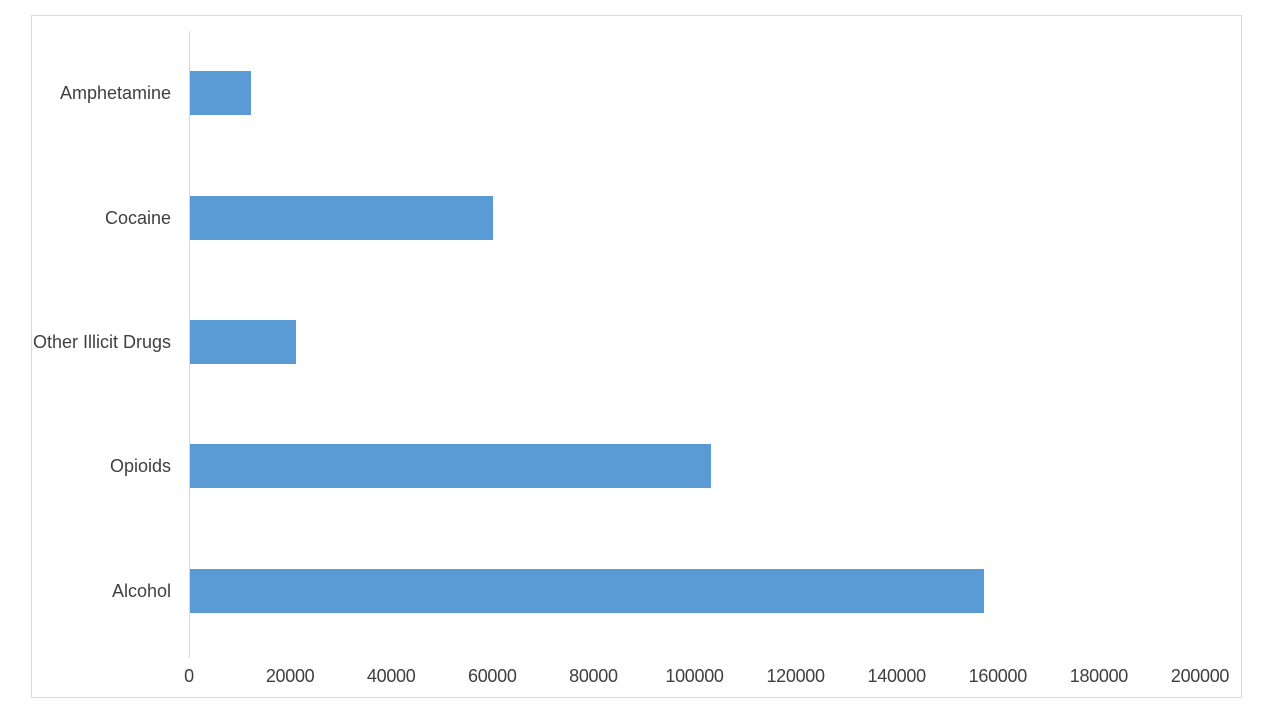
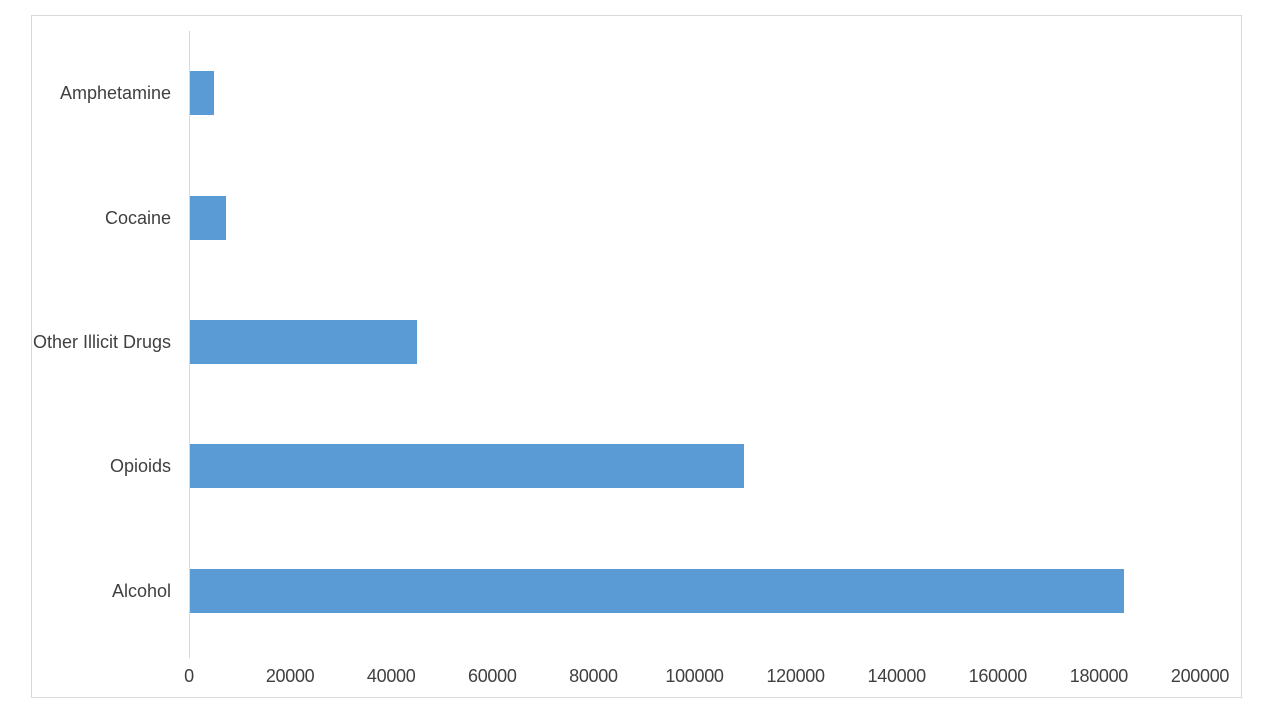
Amphetamine: 12000 -> 5000
Cocaine: 60000 -> 7000
Other Illicit Drugs: 21000 -> 45000
Opioids: 103000 -> 110000
Alcohol: 157000 -> 185000
